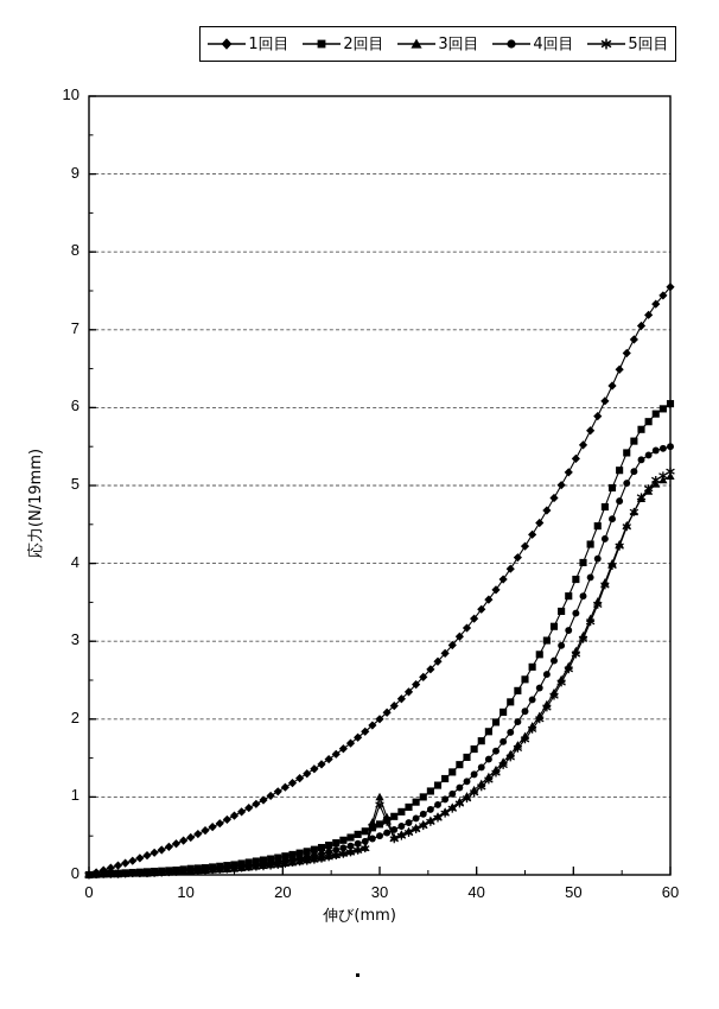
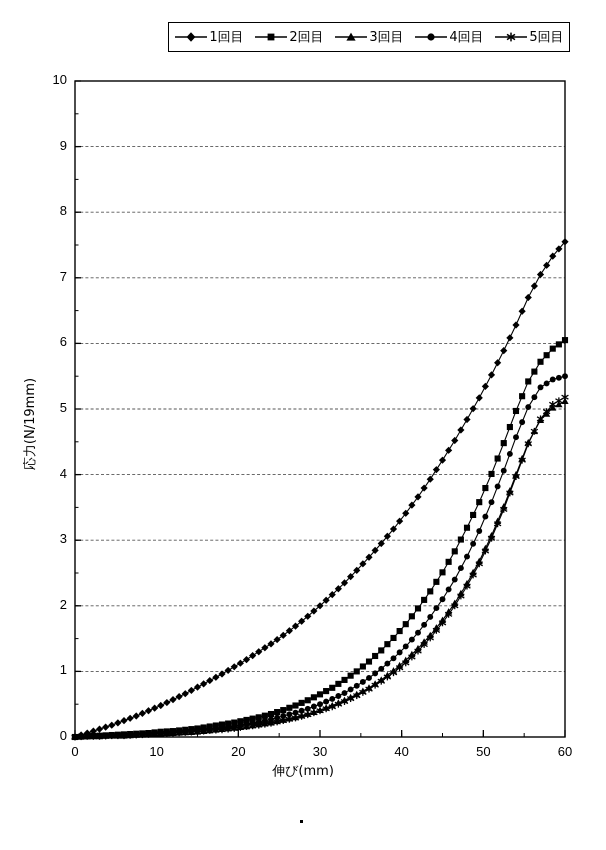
3回目/30: 1.0 -> 0.4
5回目/30: 0.9 -> 0.4
